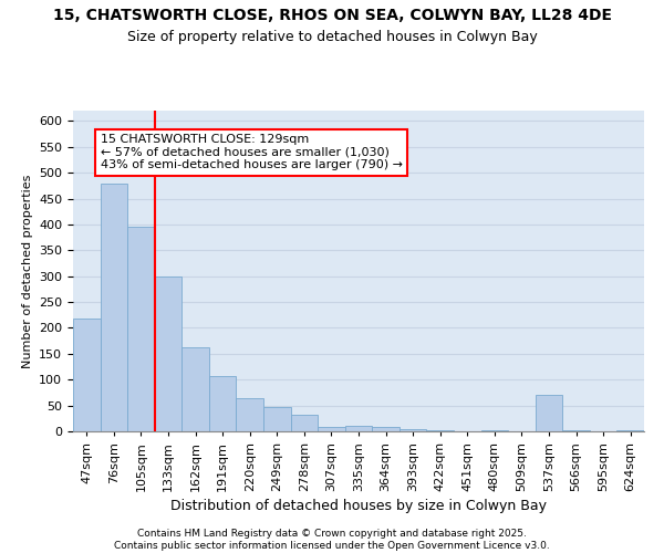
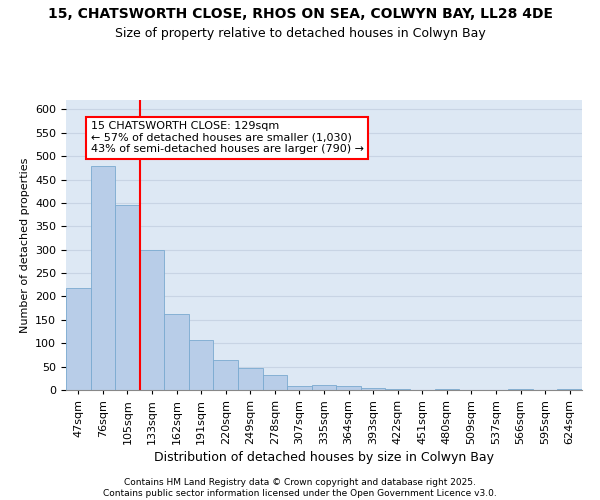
537sqm: 70 -> 1
